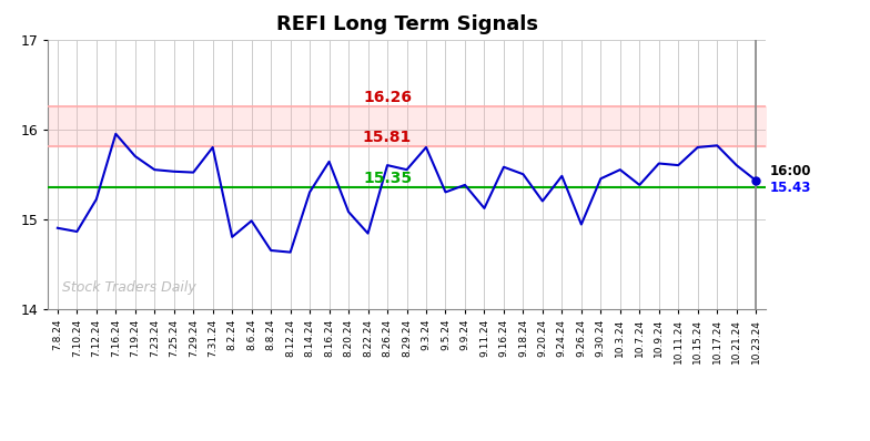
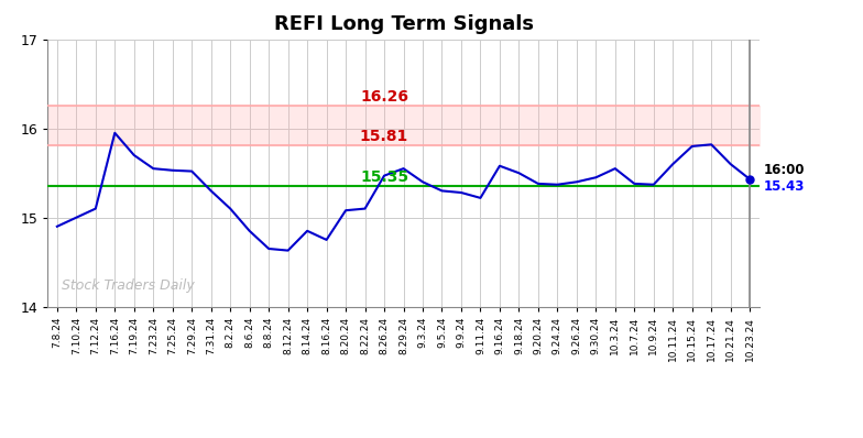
7.10.24: 14.86 -> 15.00
7.12.24: 15.22 -> 15.10
7.31.24: 15.80 -> 15.30
8.2.24: 14.80 -> 15.10
8.6.24: 14.98 -> 14.85
8.14.24: 15.30 -> 14.85
8.16.24: 15.64 -> 14.75
8.22.24: 14.84 -> 15.10
8.26.24: 15.60 -> 15.47
9.3.24: 15.80 -> 15.40
9.9.24: 15.38 -> 15.28
9.11.24: 15.12 -> 15.22
9.20.24: 15.20 -> 15.38
9.24.24: 15.48 -> 15.37
9.26.24: 14.94 -> 15.40
10.9.24: 15.62 -> 15.37
